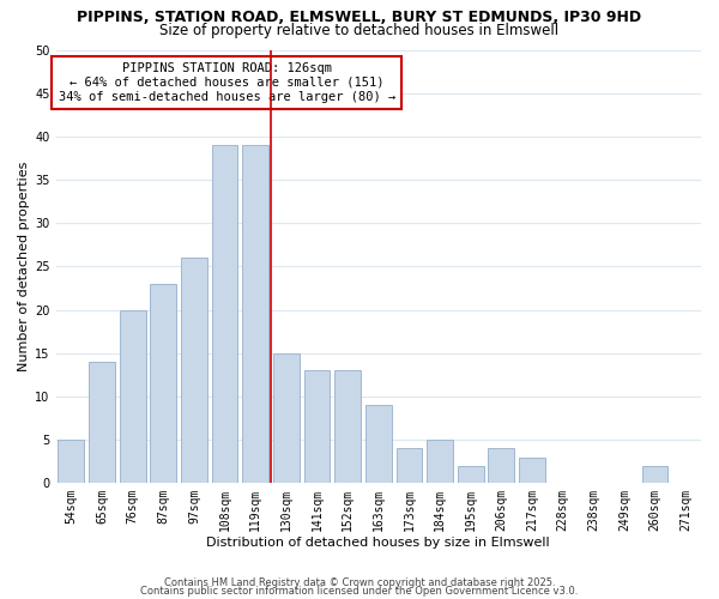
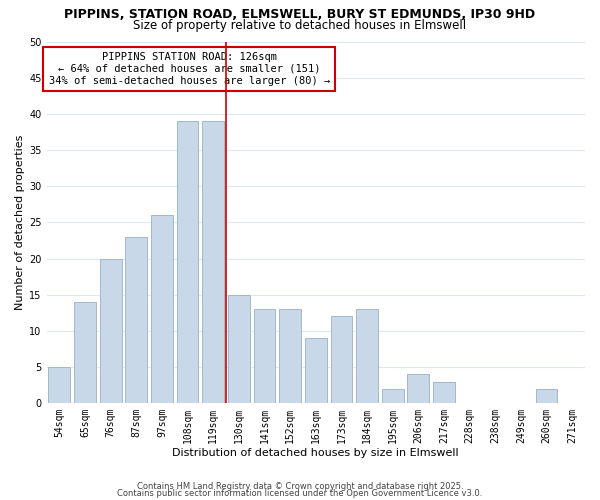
173sqm: 4 -> 12
184sqm: 5 -> 13
